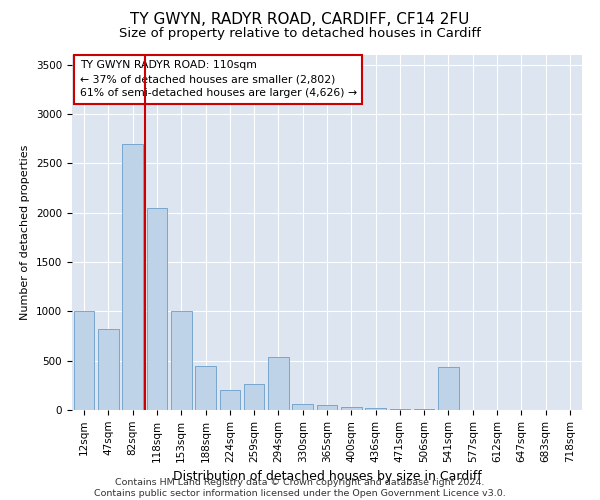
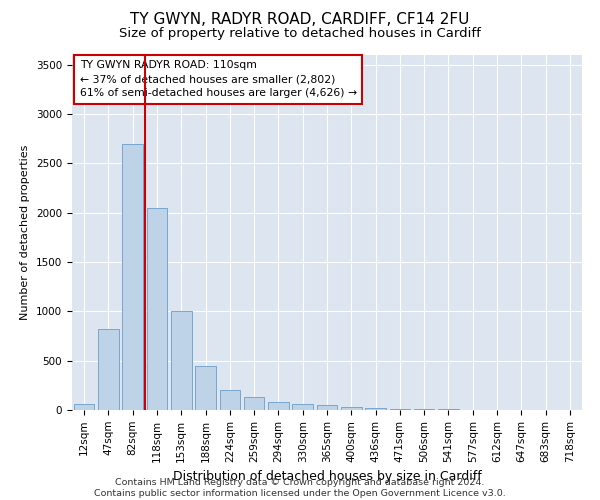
12sqm: 1000 -> 60
259sqm: 260 -> 130
294sqm: 540 -> 80
541sqm: 440 -> 10
